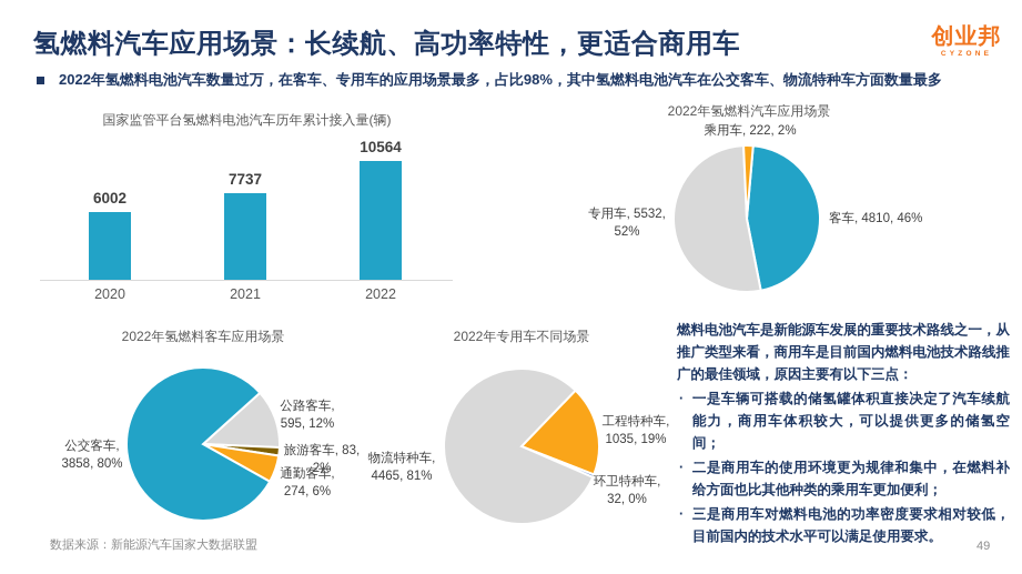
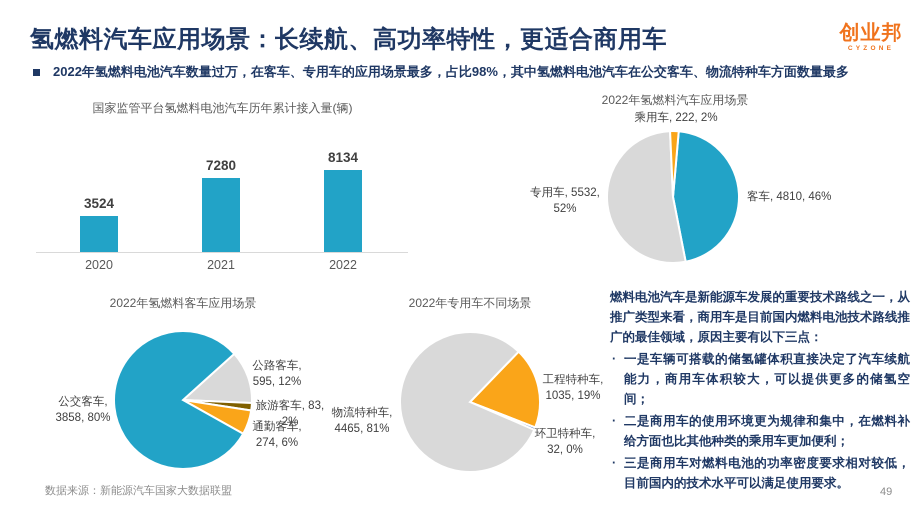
国家监管平台氢燃料电池汽车历年累计接入量(辆)/2020: 6002 -> 3524
国家监管平台氢燃料电池汽车历年累计接入量(辆)/2021: 7737 -> 7280
国家监管平台氢燃料电池汽车历年累计接入量(辆)/2022: 10564 -> 8134
